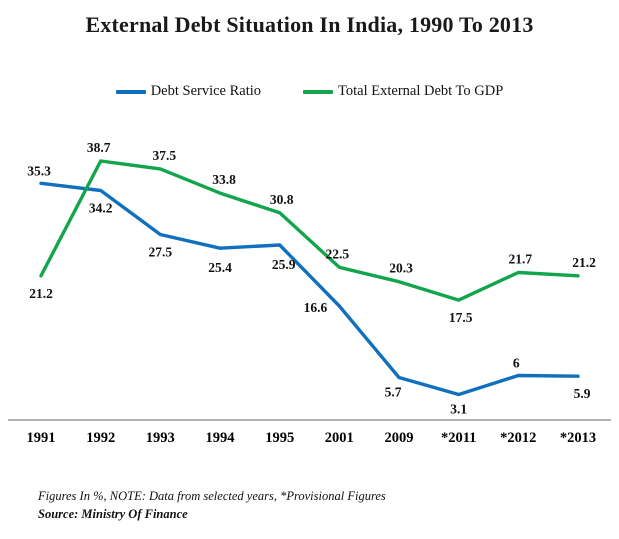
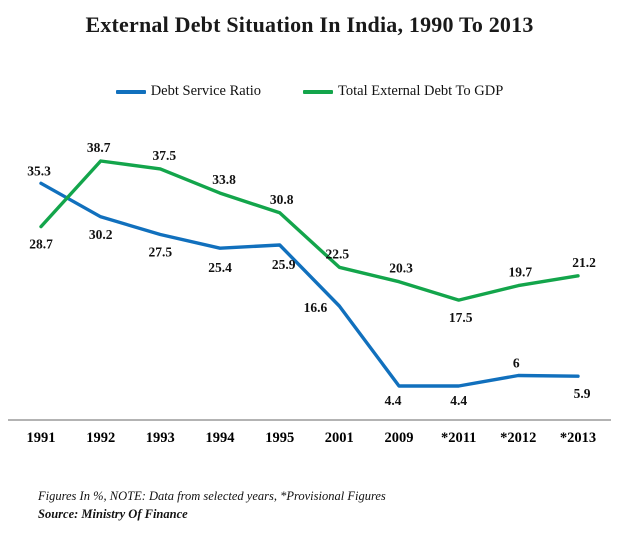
Total External Debt To GDP/1991: 21.2 -> 28.7
Debt Service Ratio/1992: 34.2 -> 30.2
Debt Service Ratio/2009: 5.7 -> 4.4
Debt Service Ratio/*2011: 3.1 -> 4.4
Total External Debt To GDP/*2012: 21.7 -> 19.7
